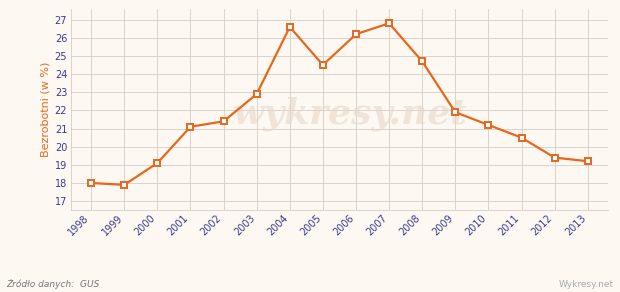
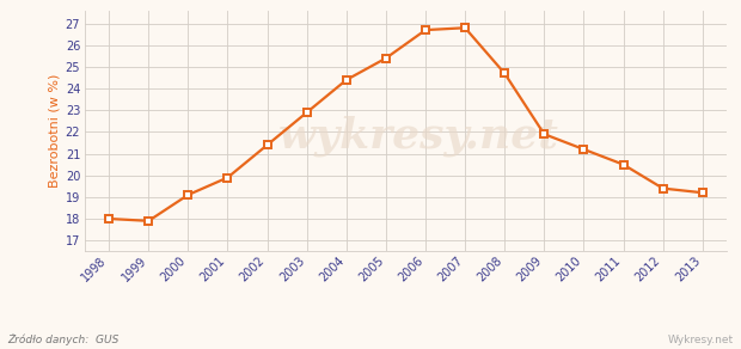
2001: 21.1 -> 19.9
2004: 26.6 -> 24.4
2005: 24.5 -> 25.4
2006: 26.2 -> 26.7
